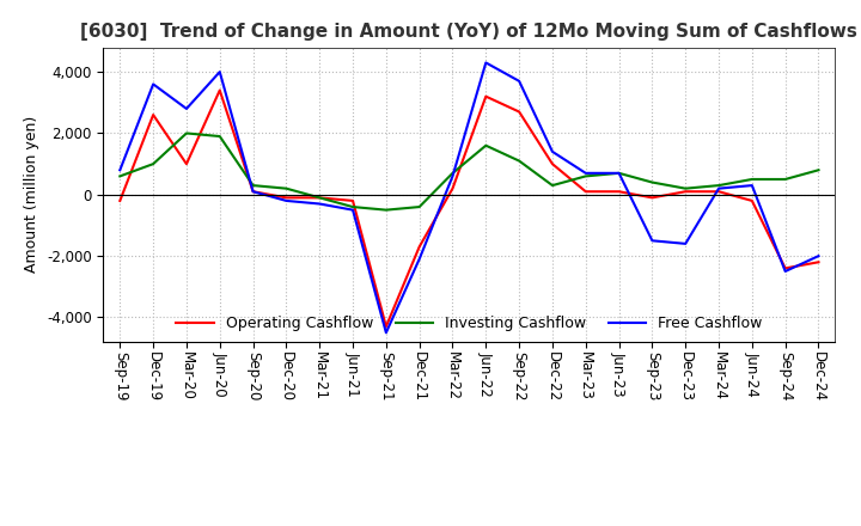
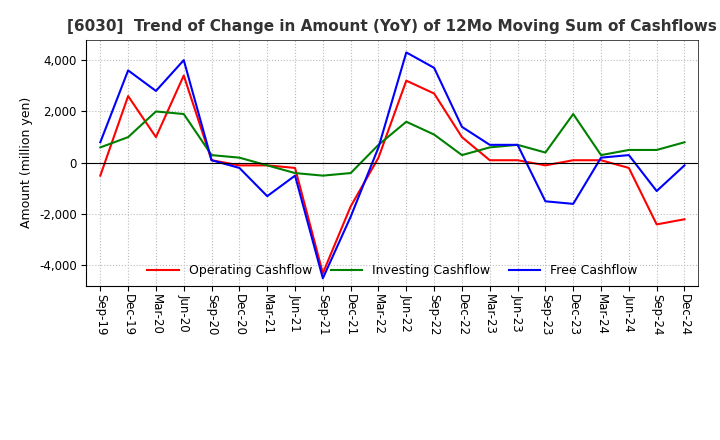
Operating Cashflow/Sep-19: -200 -> -500
Free Cashflow/Mar-21: -300 -> -1,300
Investing Cashflow/Dec-23: 200 -> 1,900
Free Cashflow/Sep-24: -2,500 -> -1,100
Free Cashflow/Dec-24: -2,000 -> -100
